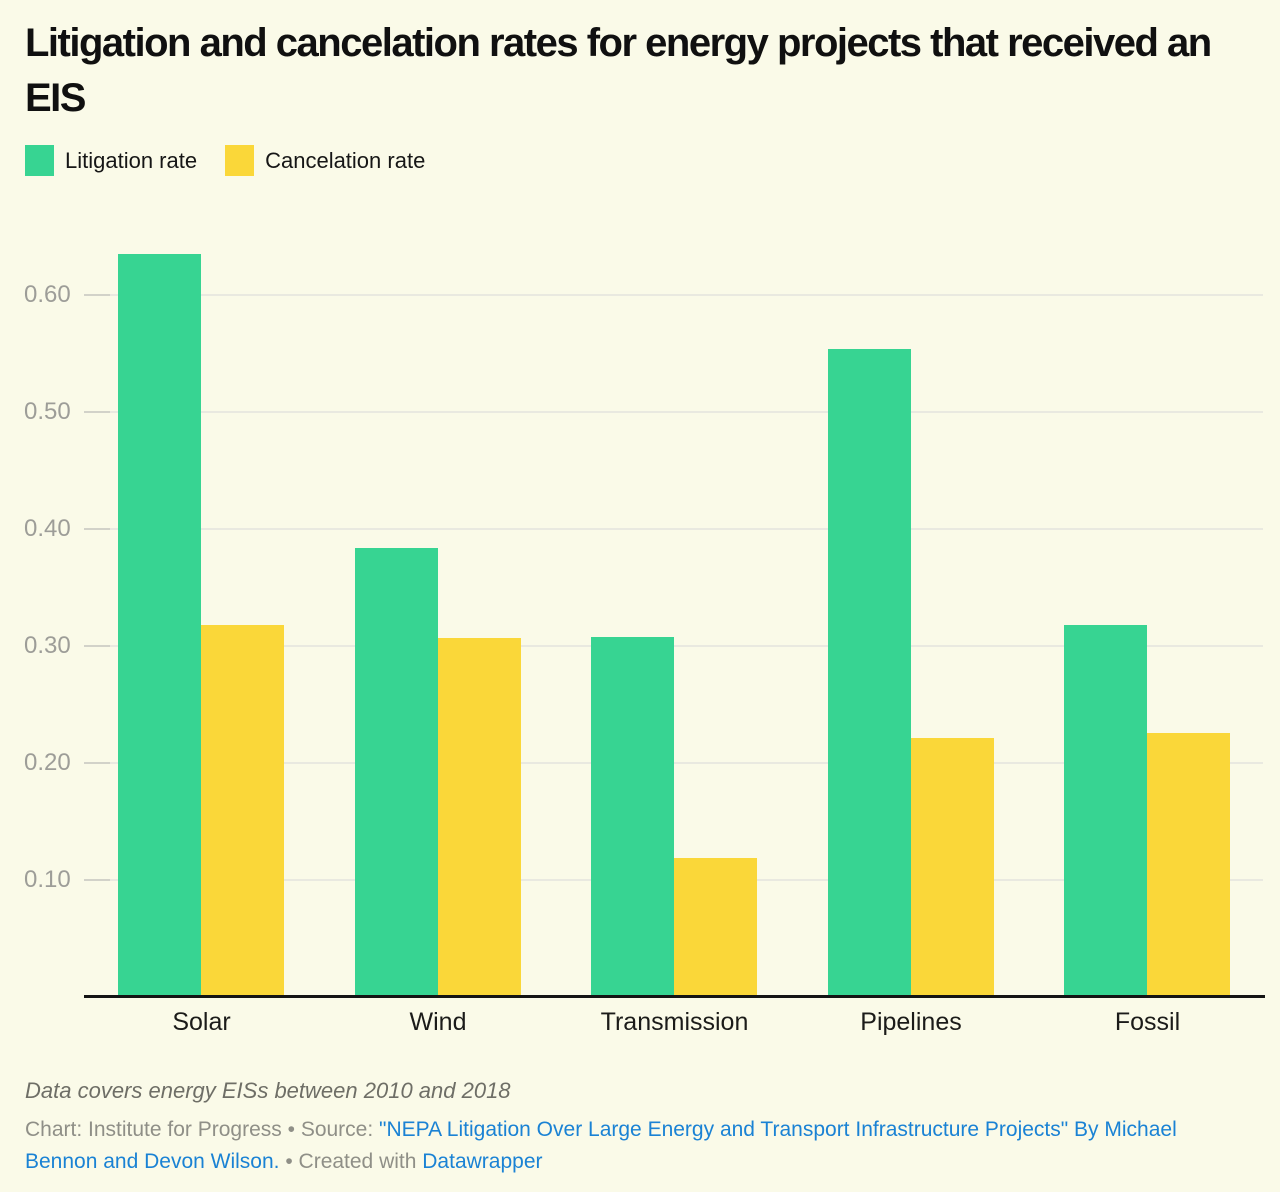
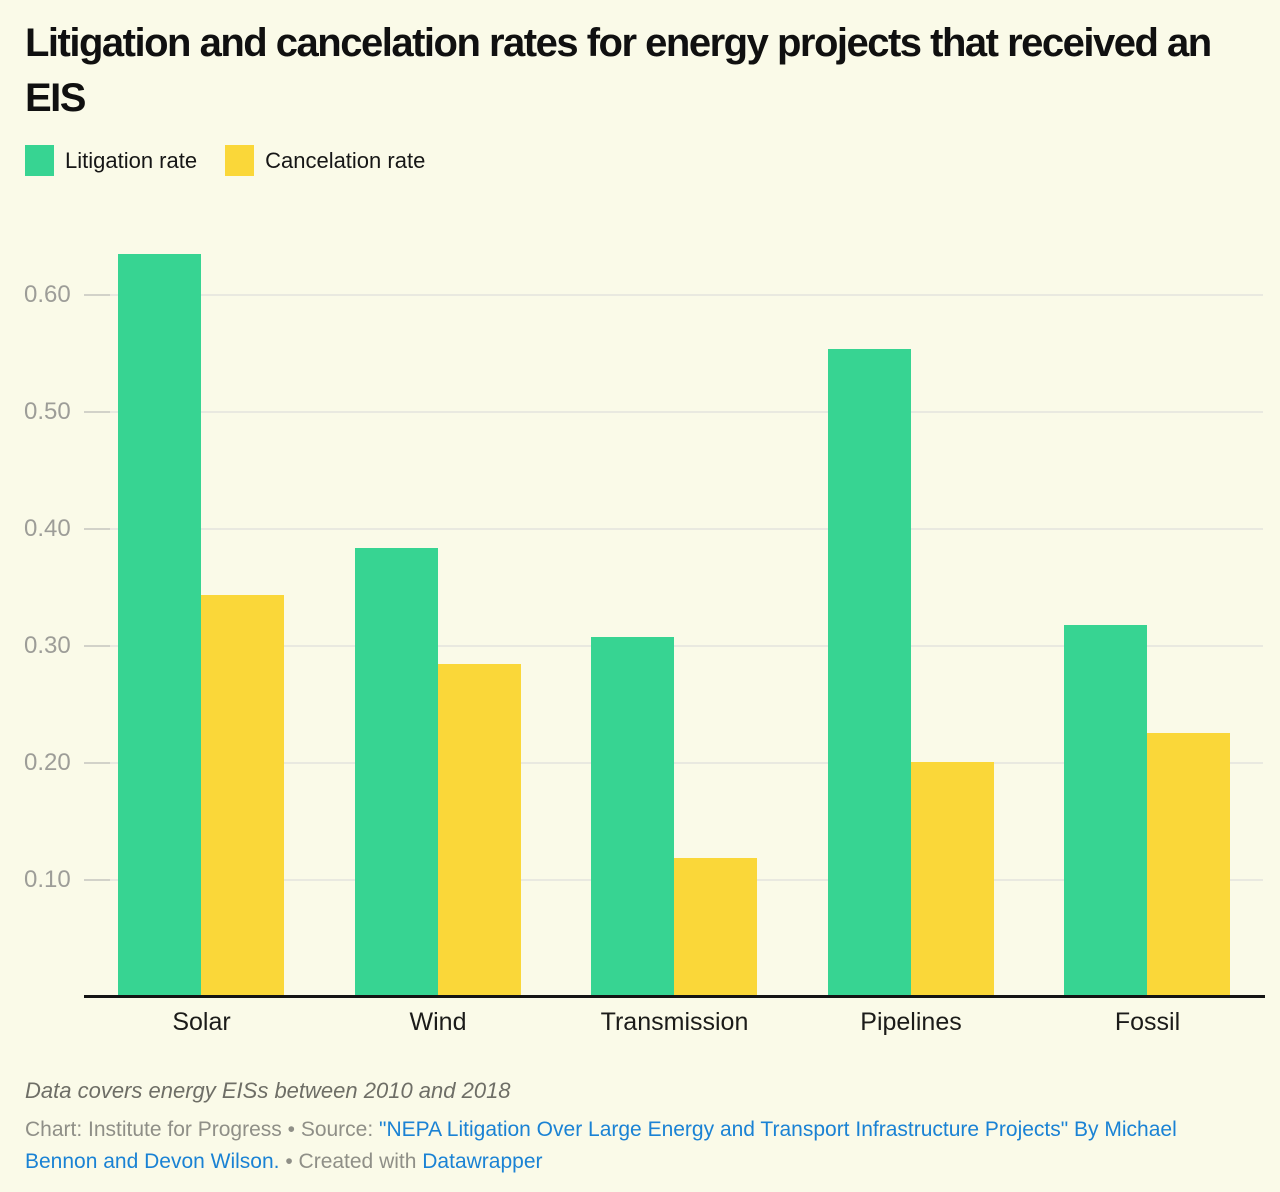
Cancelation rate/Solar: 0.318 -> 0.344
Cancelation rate/Wind: 0.307 -> 0.285
Cancelation rate/Pipelines: 0.221 -> 0.201
